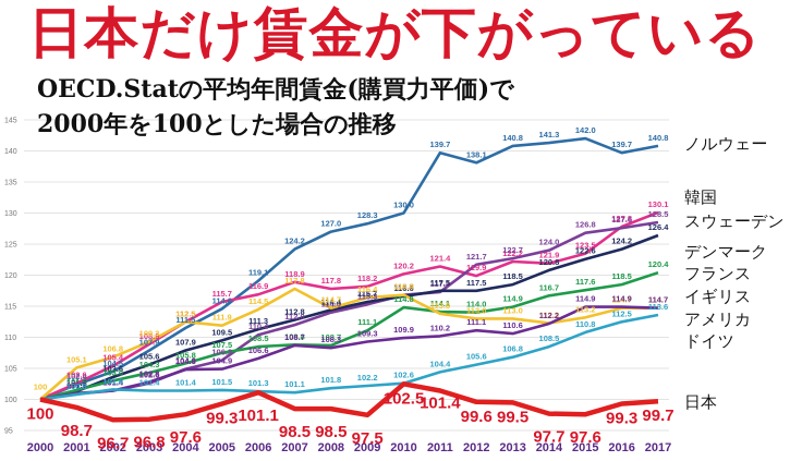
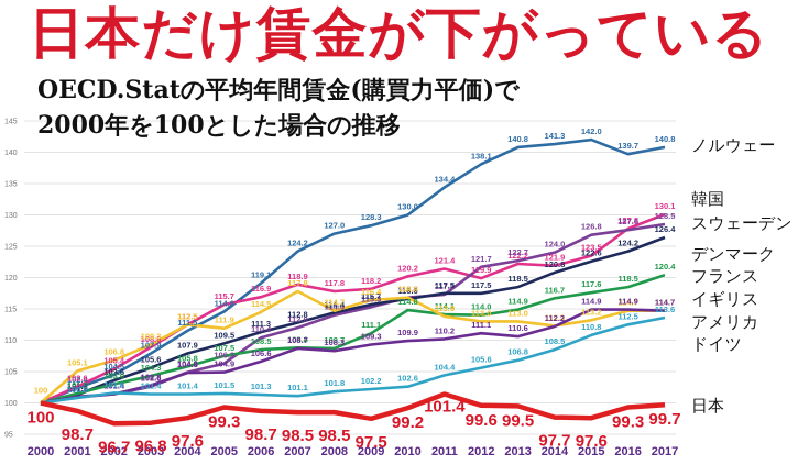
日本/2006: 101.1 -> 98.7
日本/2010: 102.5 -> 99.2
ノルウェー/2011: 139.7 -> 134.4
